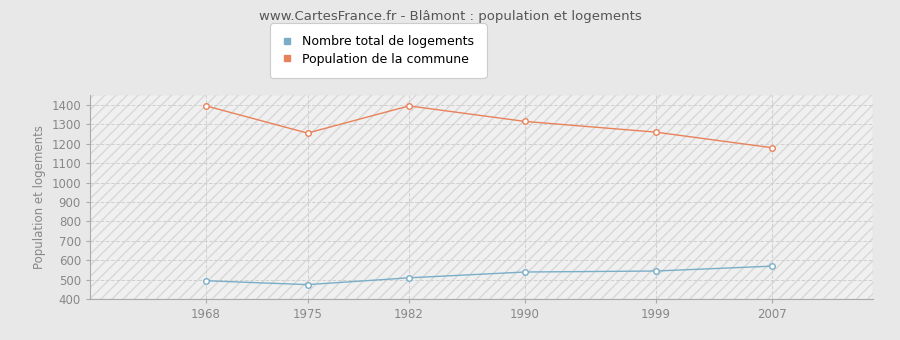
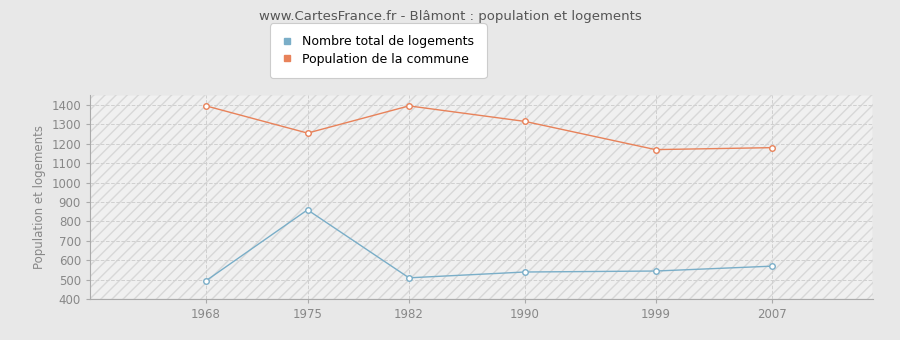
Nombre total de logements/1975: 480 -> 860
Population de la commune/1999: 1260 -> 1170
